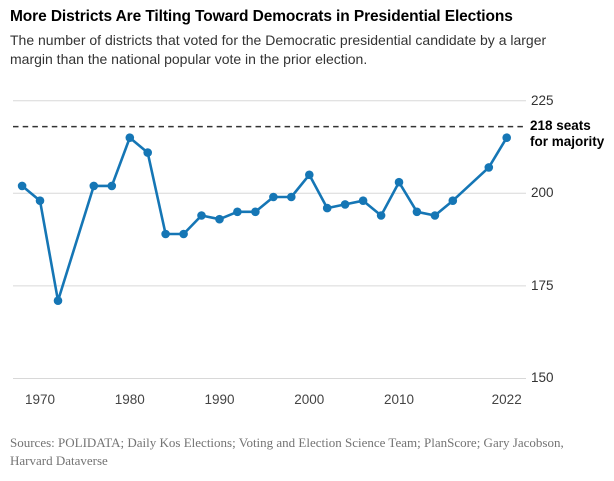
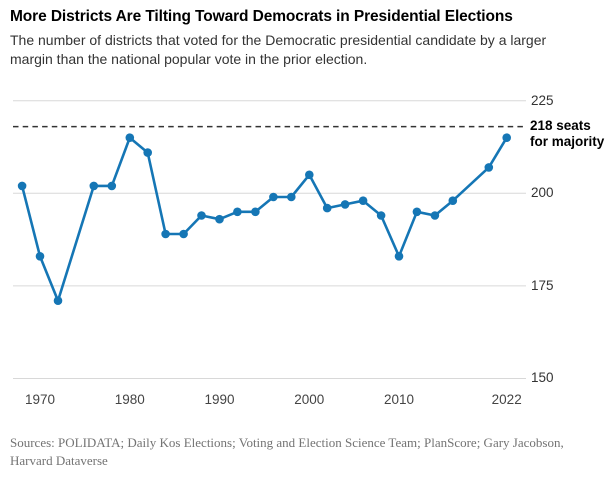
1970: 198 -> 183
2010: 203 -> 183
